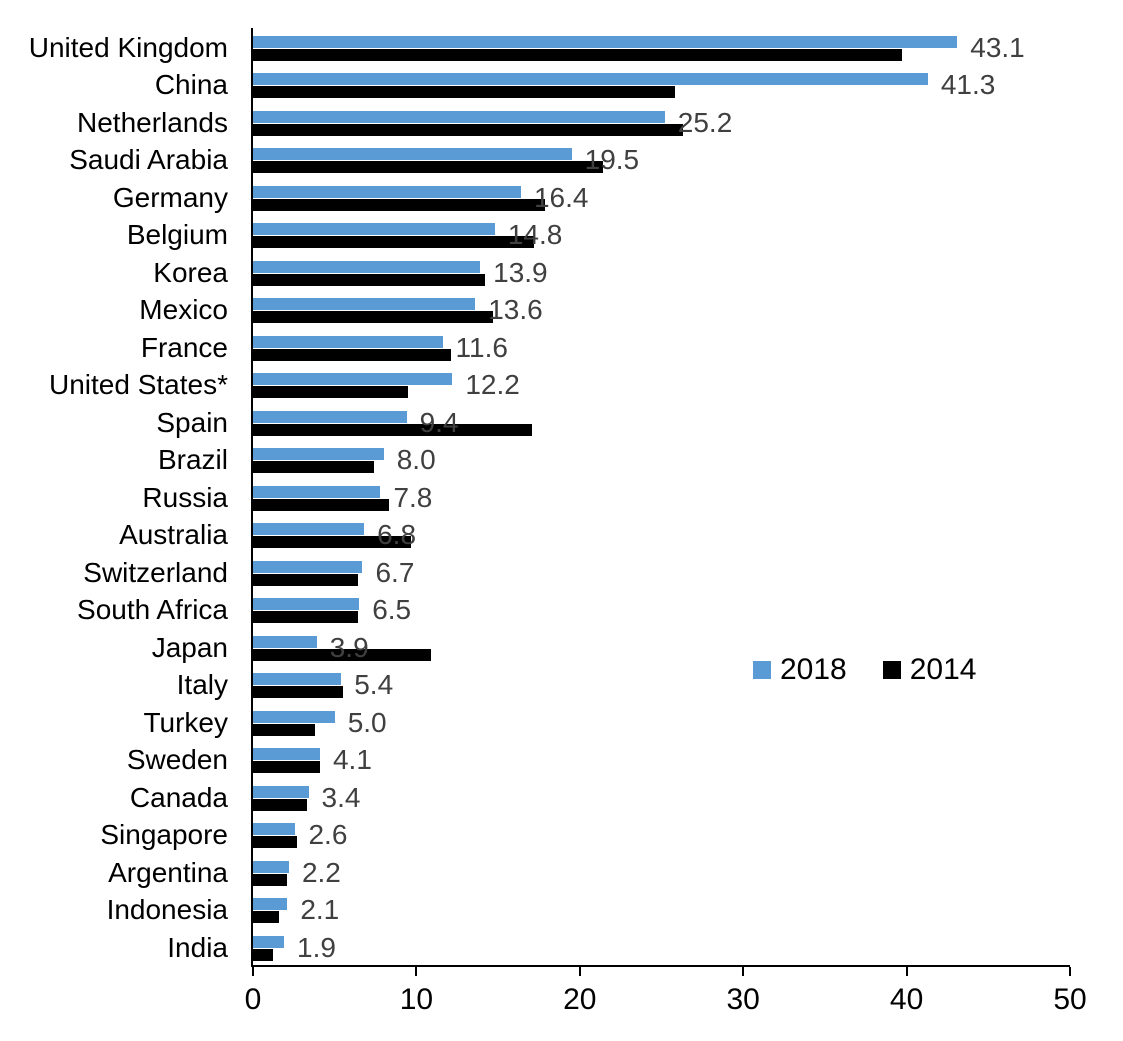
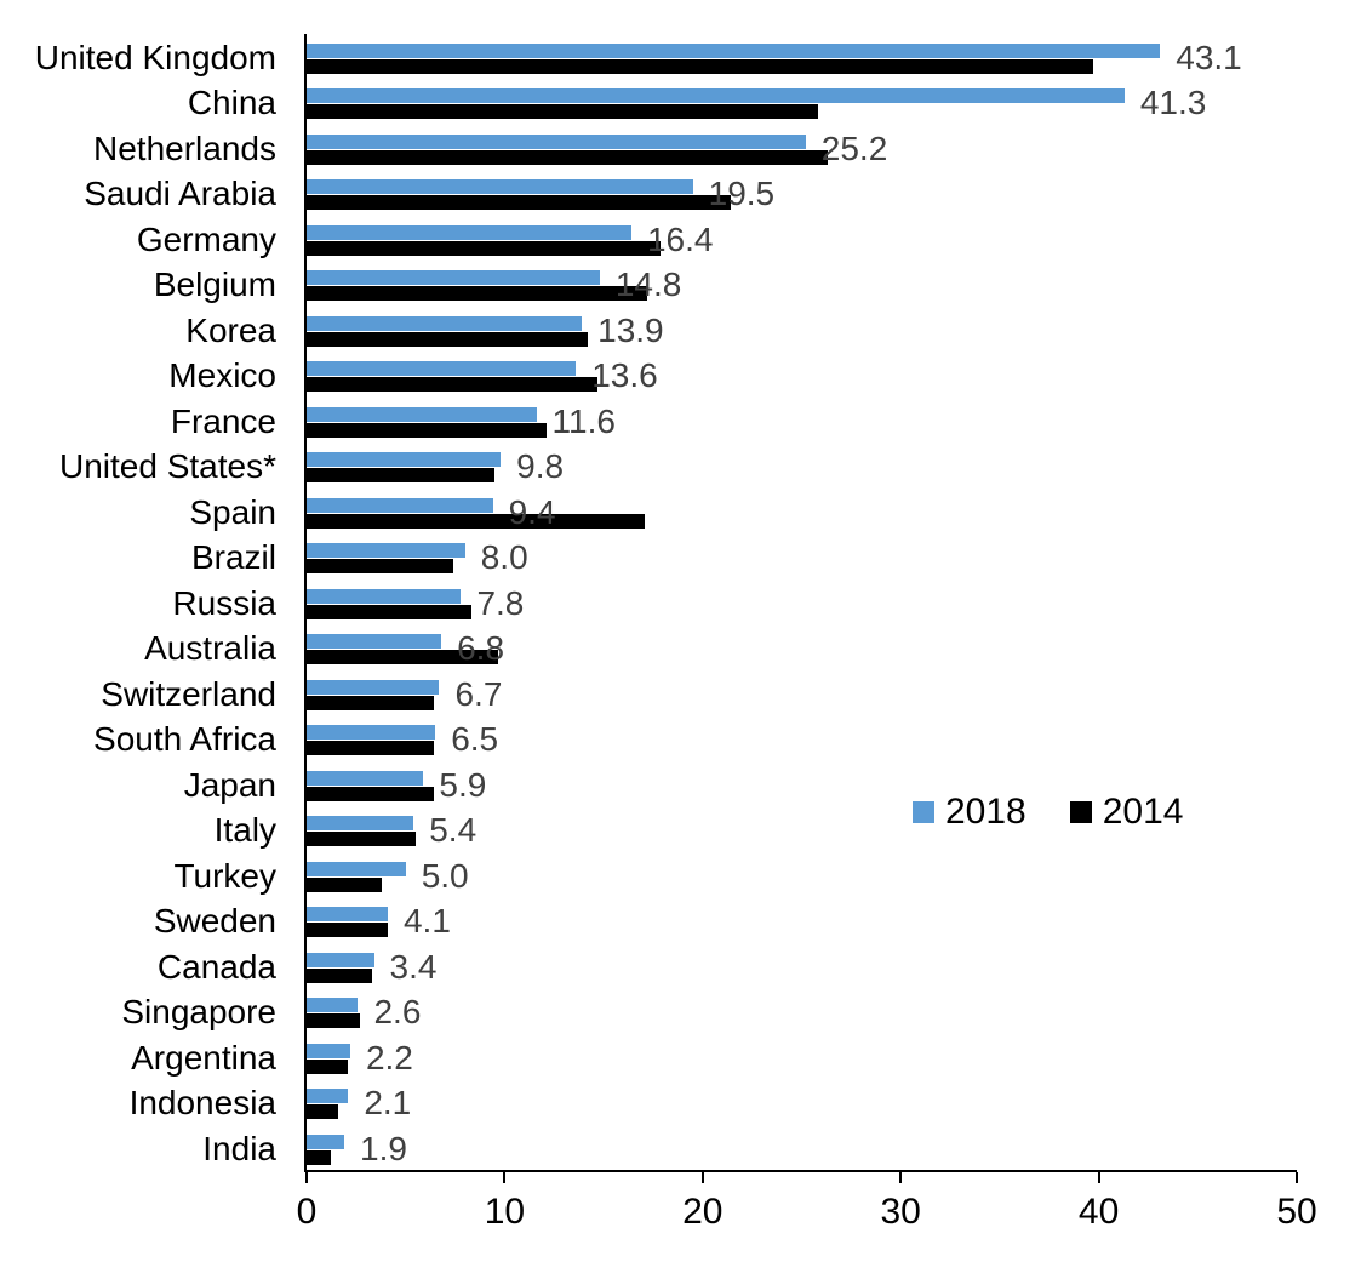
2018/United States*: 12.2 -> 9.8
2018/Japan: 3.9 -> 5.9
2014/Japan: 10.9 -> 6.4
